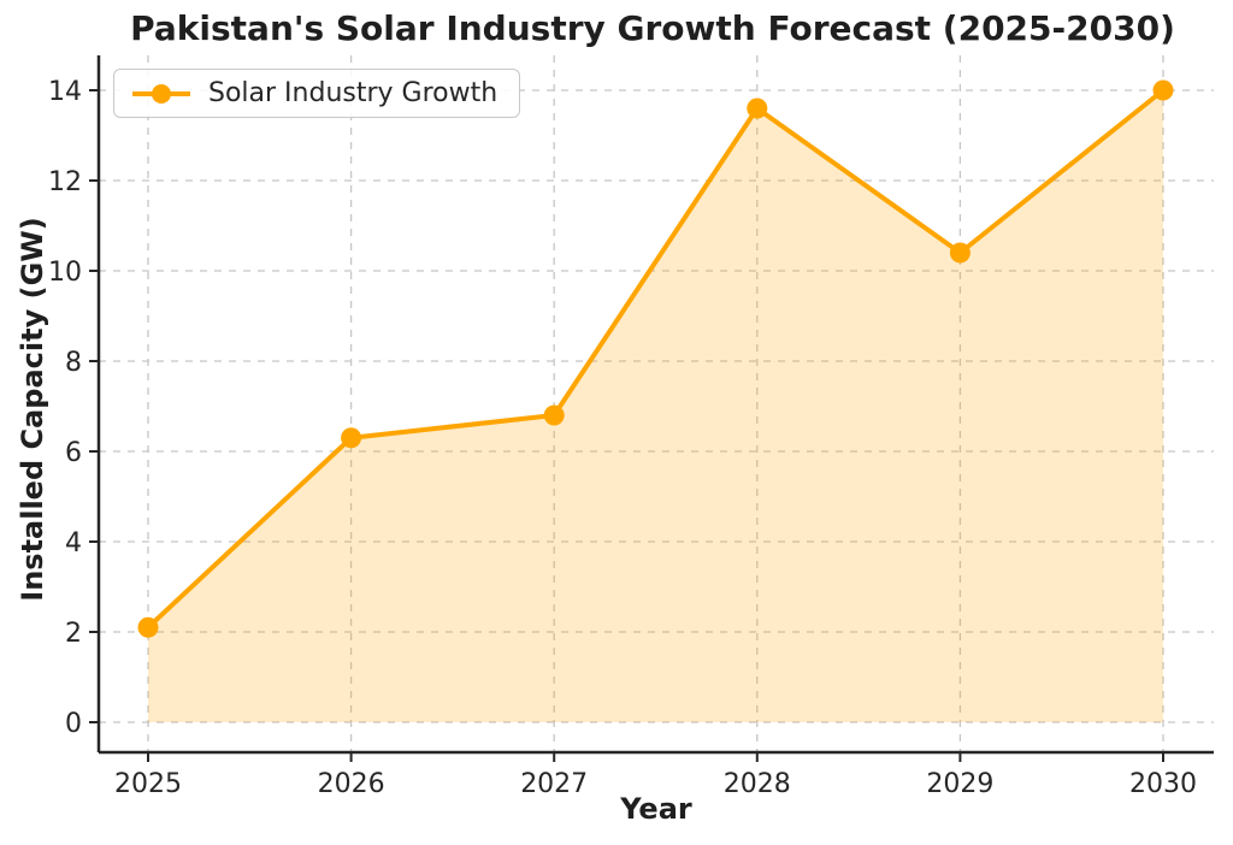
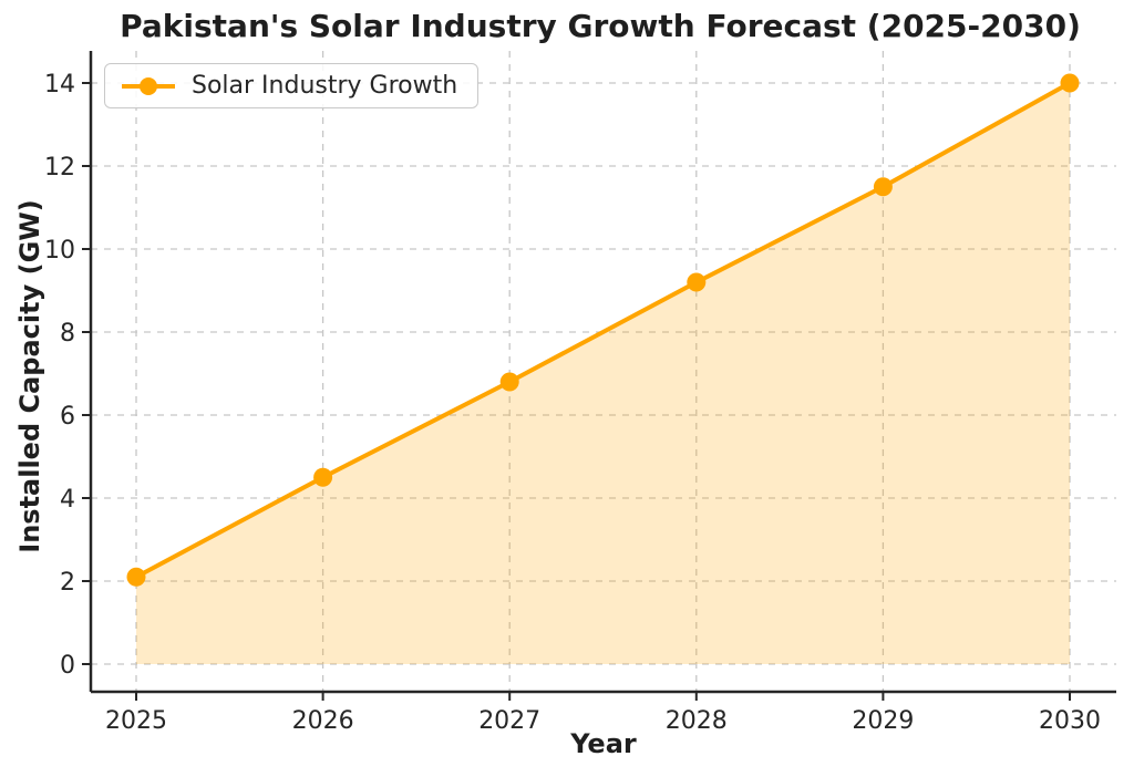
2026: 6.3 -> 4.5
2028: 13.6 -> 9.2
2029: 10.4 -> 11.5
